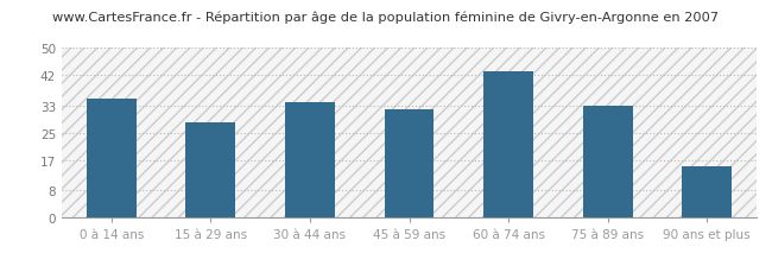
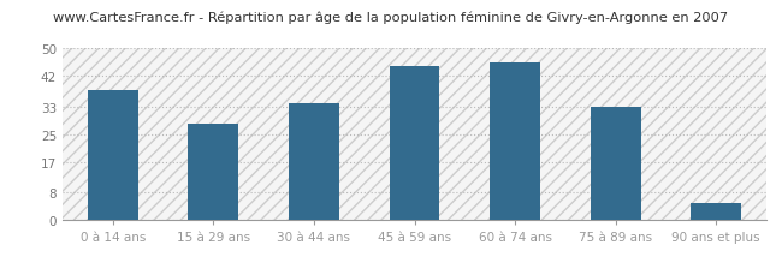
0 à 14 ans: 35 -> 38
45 à 59 ans: 32 -> 45
60 à 74 ans: 43 -> 46
90 ans et plus: 15 -> 5
